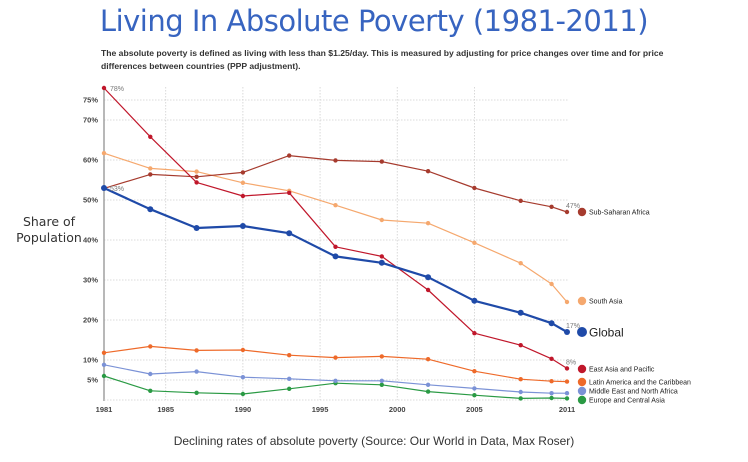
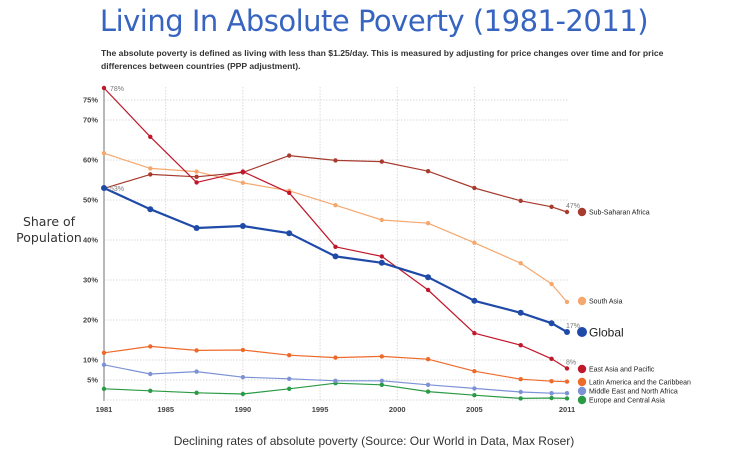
Europe and Central Asia/1981: 6% -> 3%
East Asia and Pacific/1990: 51% -> 57%
